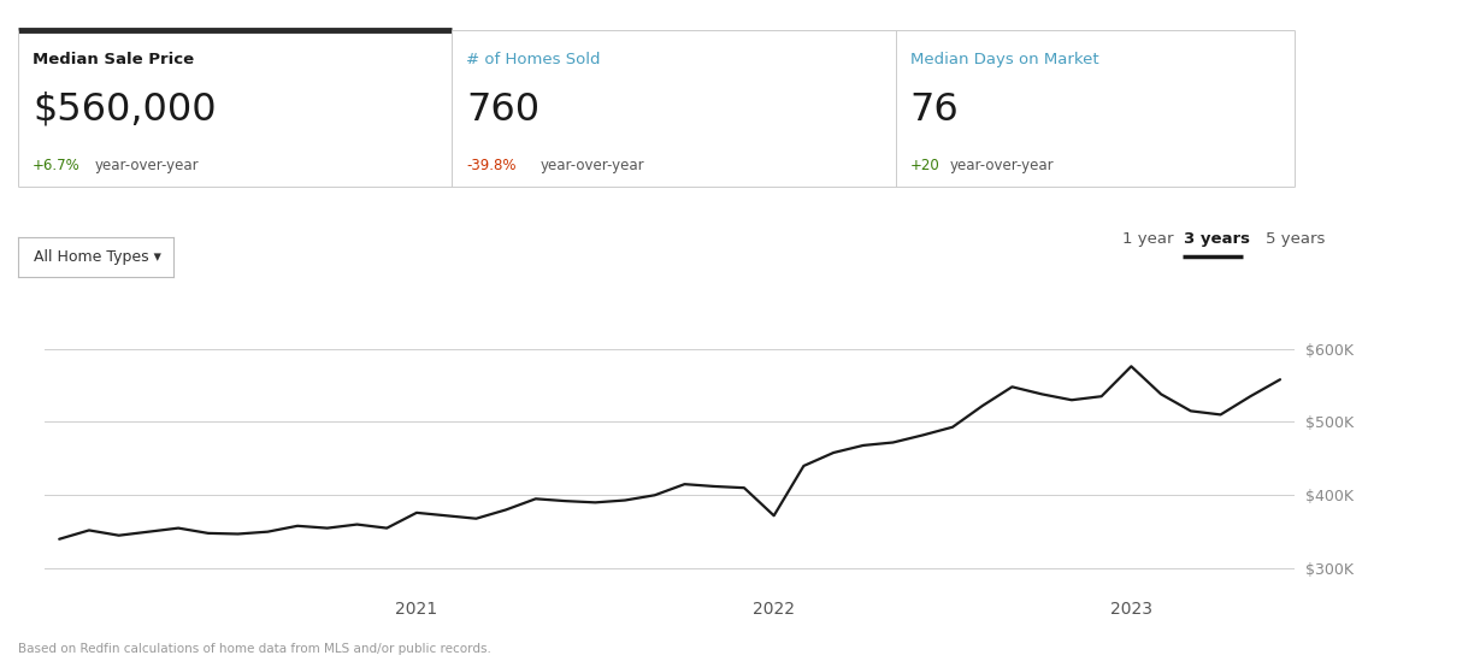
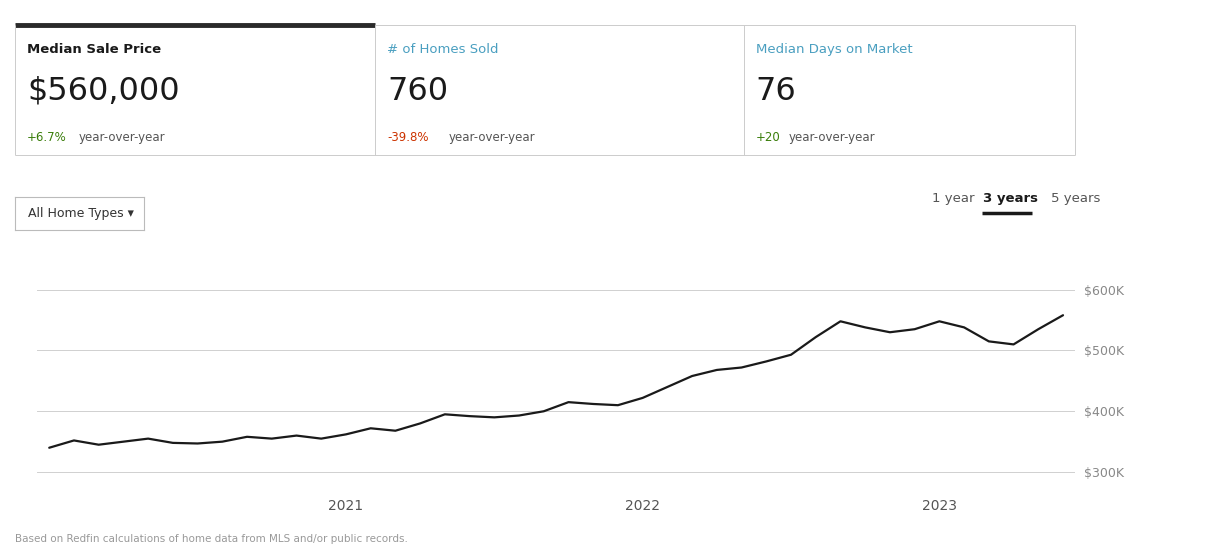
2021: $376K -> $362K
2022: $372K -> $422K
2023: $576K -> $548K
